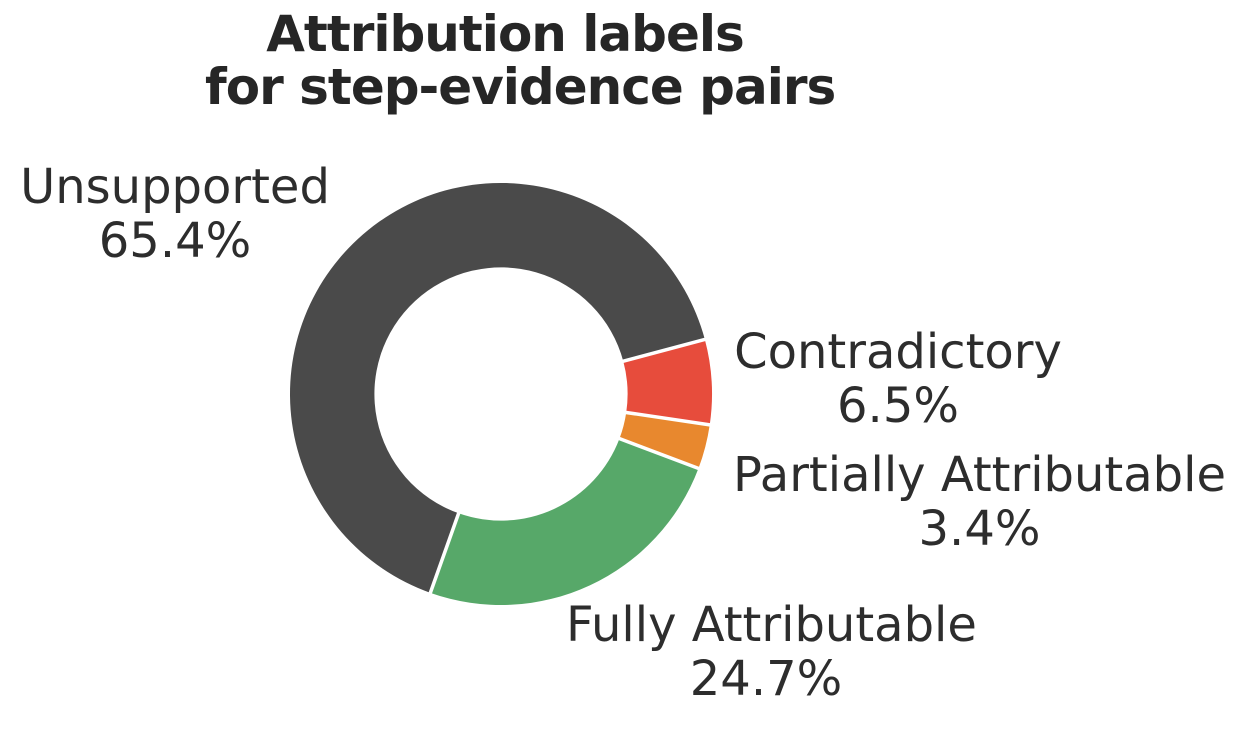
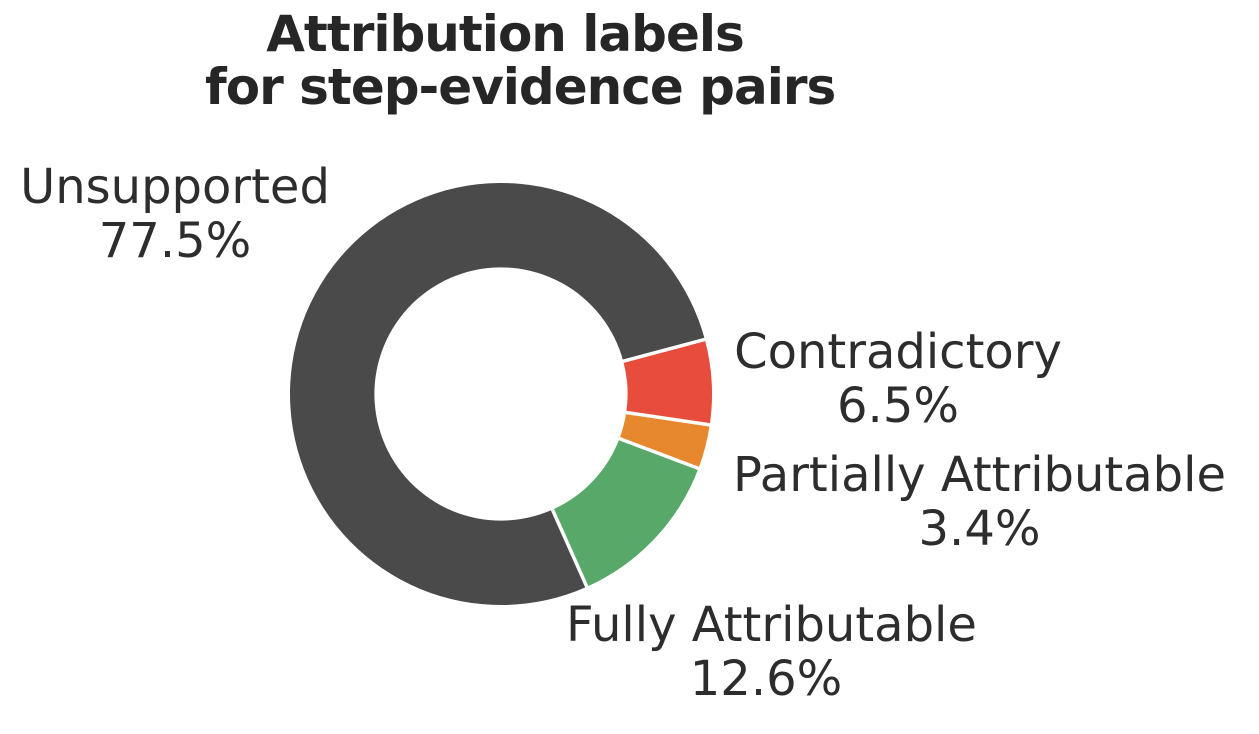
Fully Attributable: 24.7% -> 12.6%
Unsupported: 65.4% -> 77.5%
